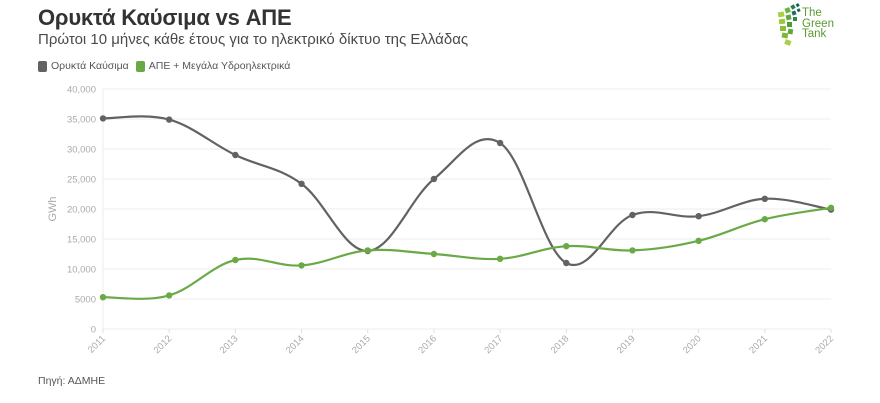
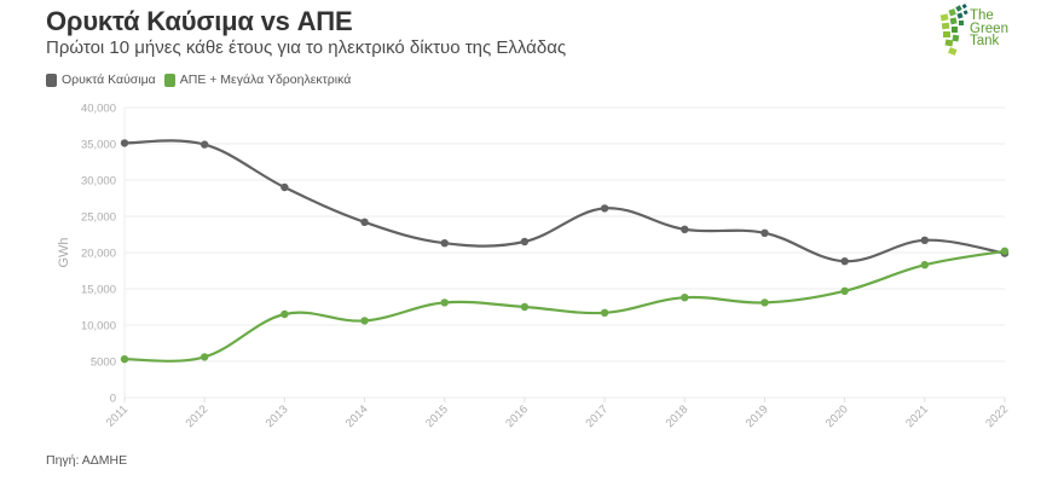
Ορυκτά Καύσιμα/2015: 13000 -> 21000
Ορυκτά Καύσιμα/2016: 25000 -> 22000
Ορυκτά Καύσιμα/2017: 31000 -> 26000
Ορυκτά Καύσιμα/2018: 11000 -> 23000
Ορυκτά Καύσιμα/2019: 19000 -> 23000
